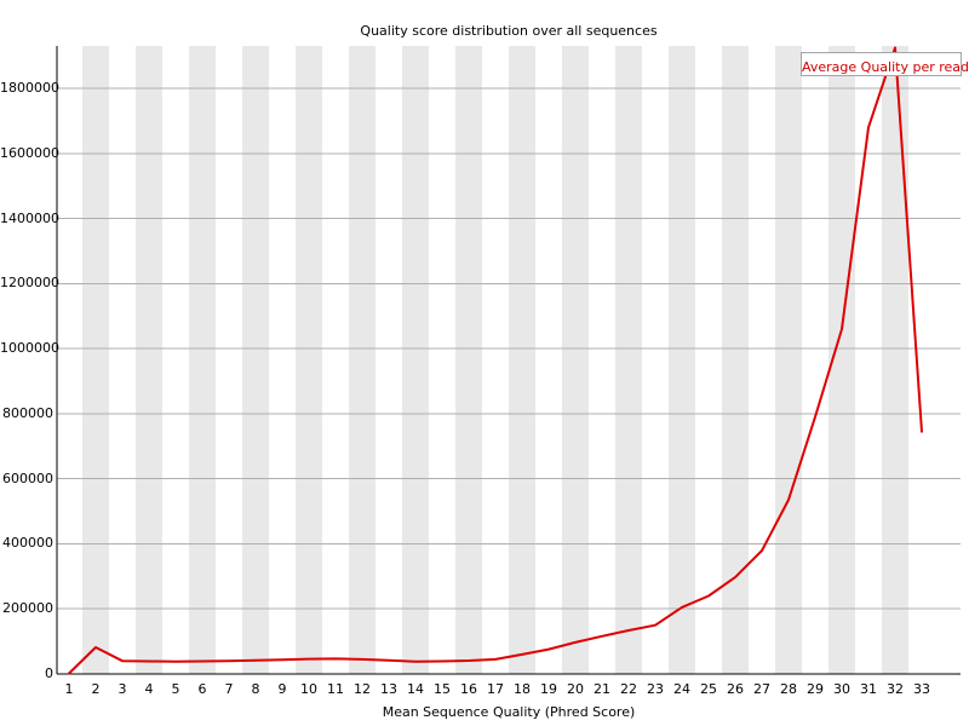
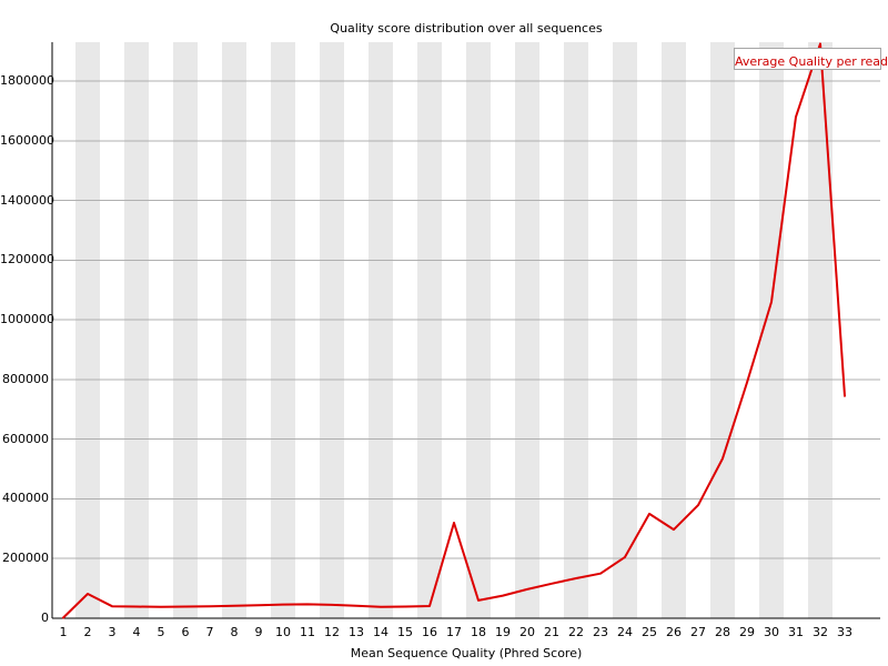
17: 40000 -> 320000
25: 240000 -> 350000
